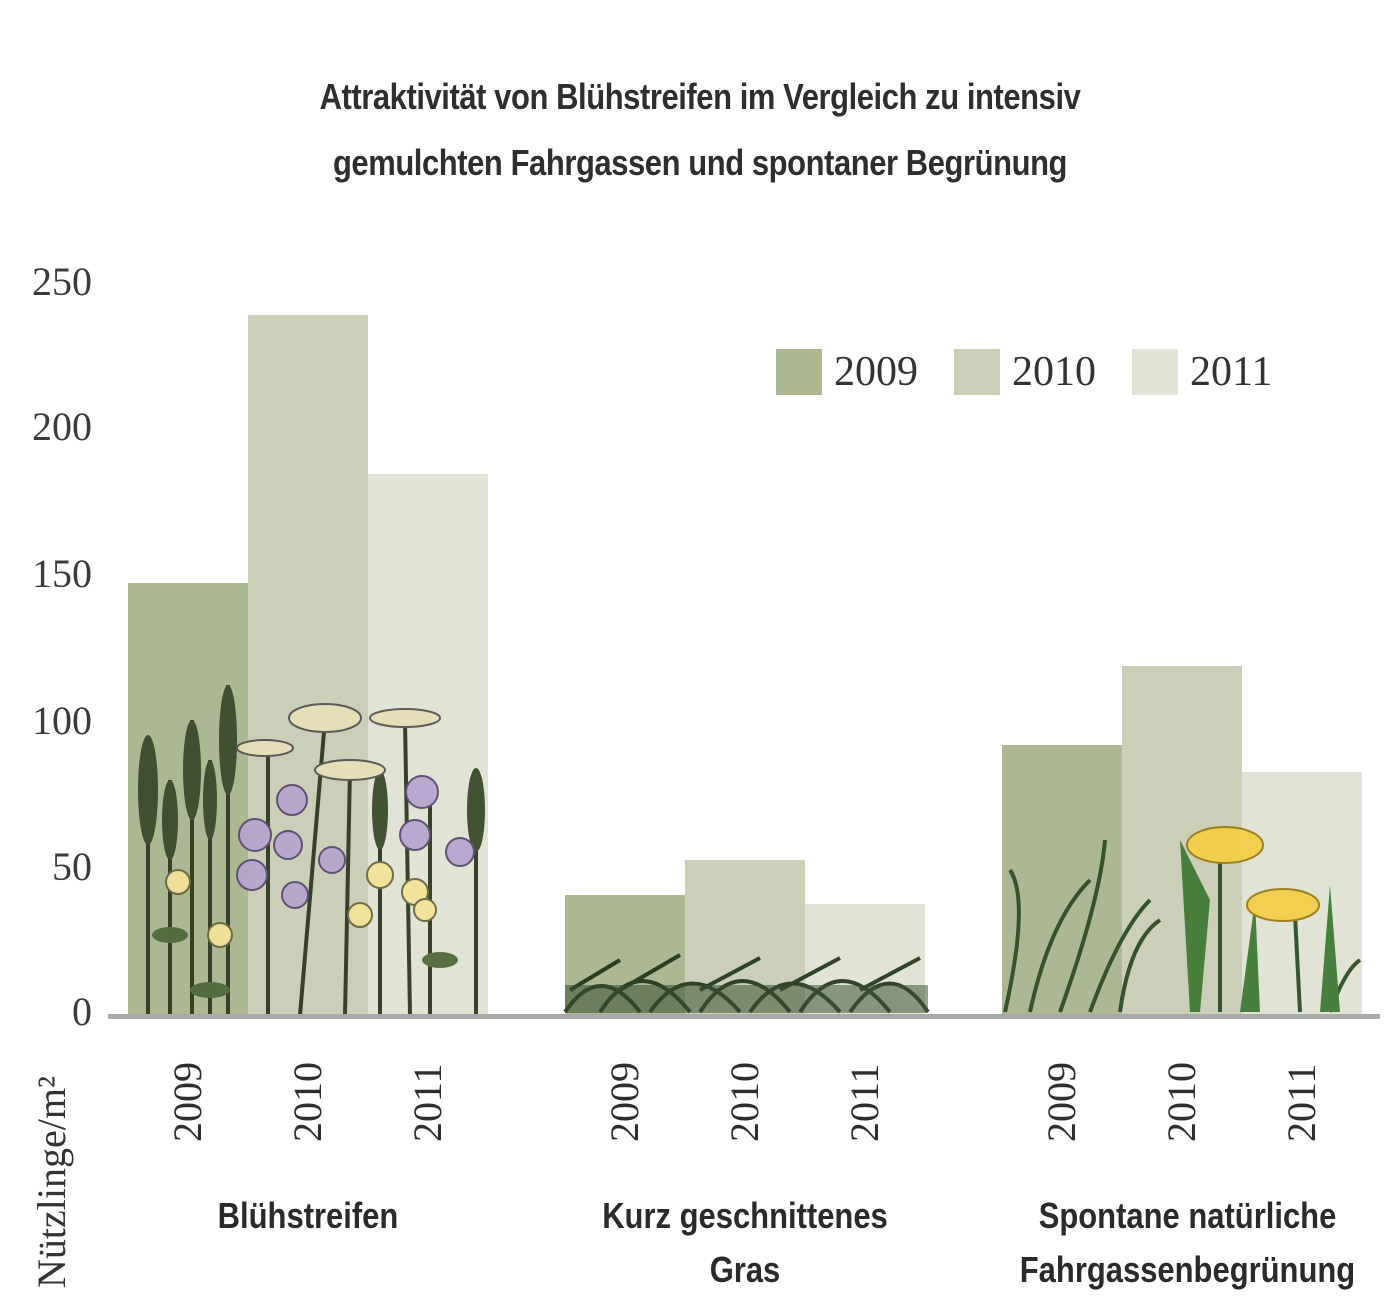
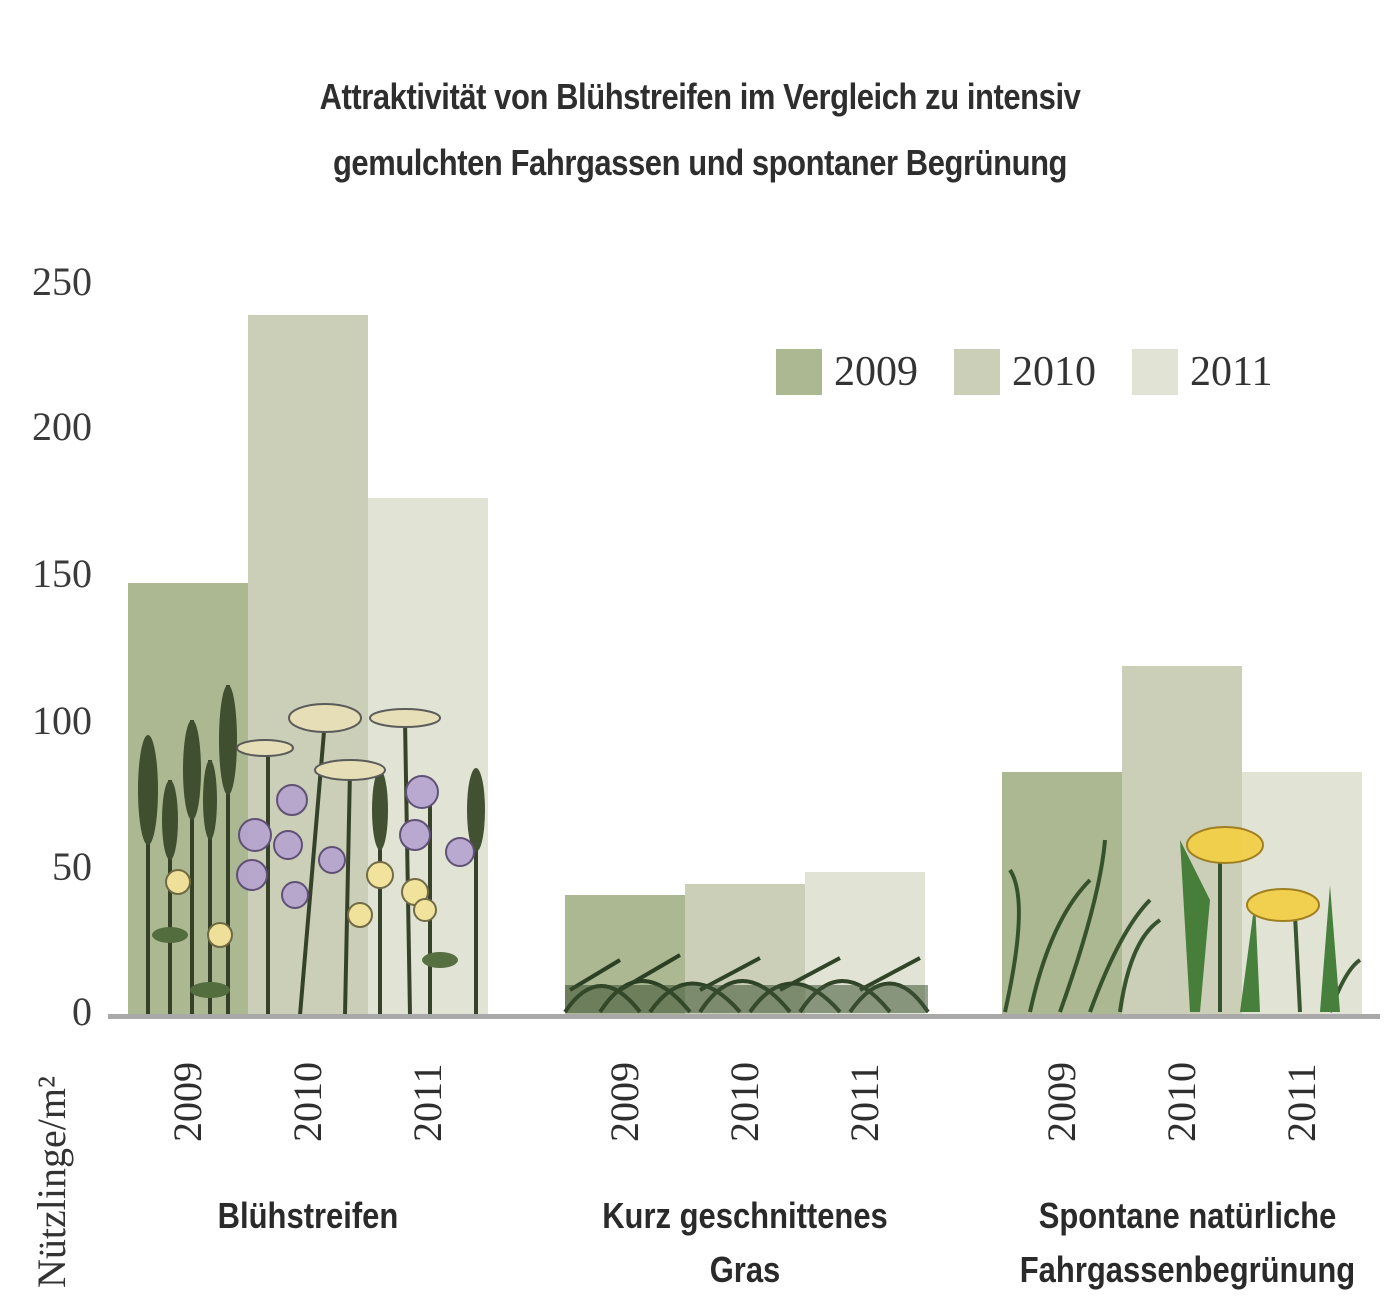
2011/Blühstreifen: 184 -> 176
2010/Kurz geschnittenes Gras: 53 -> 45
2011/Kurz geschnittenes Gras: 38 -> 49
2009/Spontane natürliche Fahrgassenbegrünung: 92 -> 83
